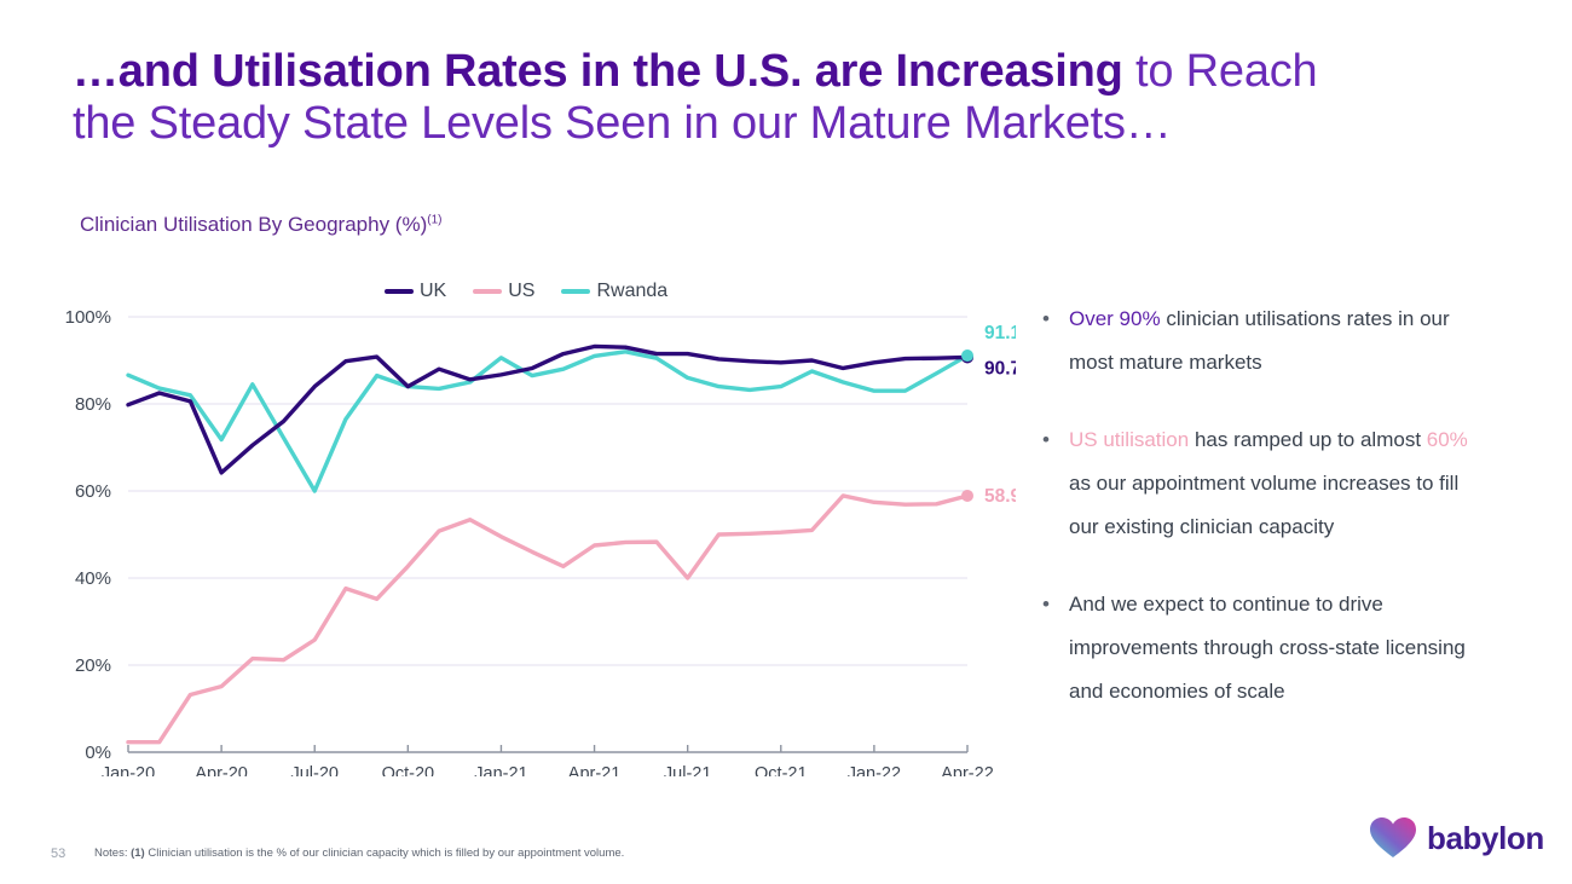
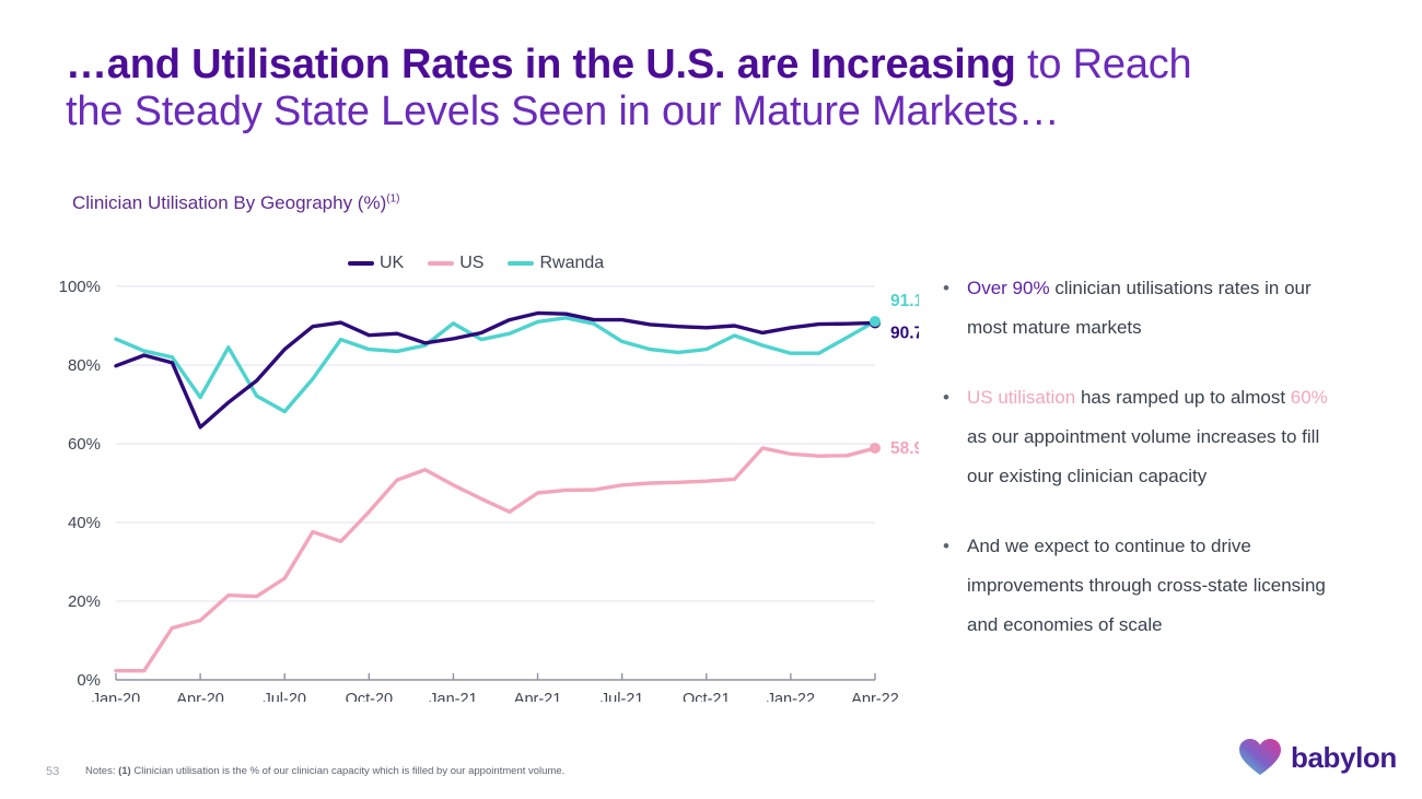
Rwanda/Jul-20: 60% -> 68%
UK/Oct-20: 84% -> 88%
US/Jul-21: 40% -> 50%
